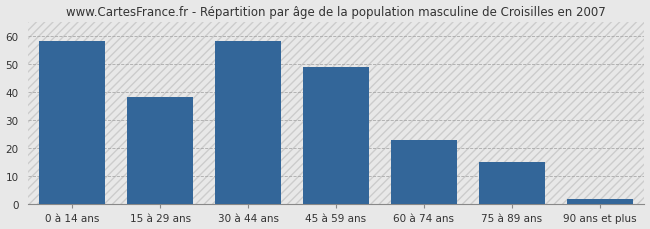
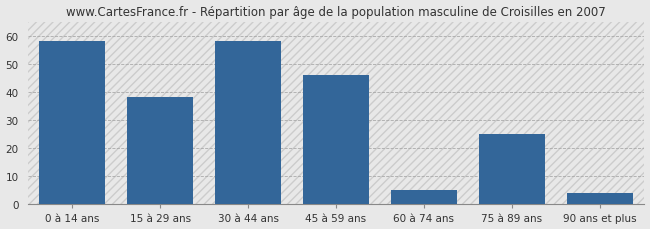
45 à 59 ans: 49 -> 46
60 à 74 ans: 23 -> 5
75 à 89 ans: 15 -> 25
90 ans et plus: 2 -> 4
